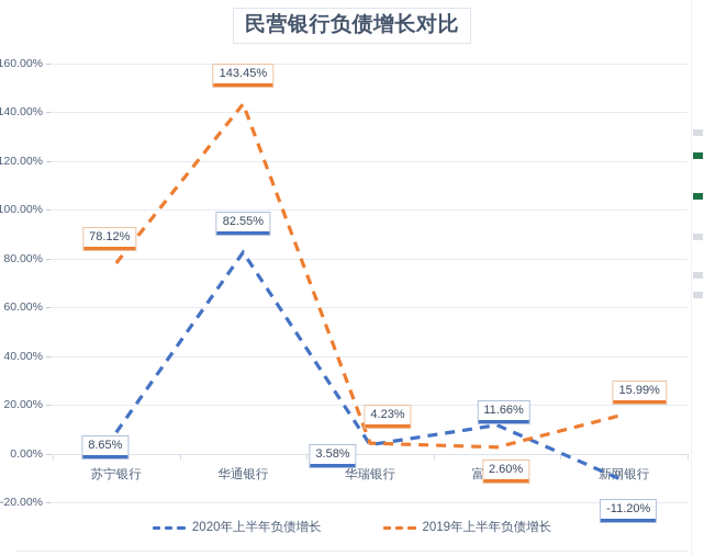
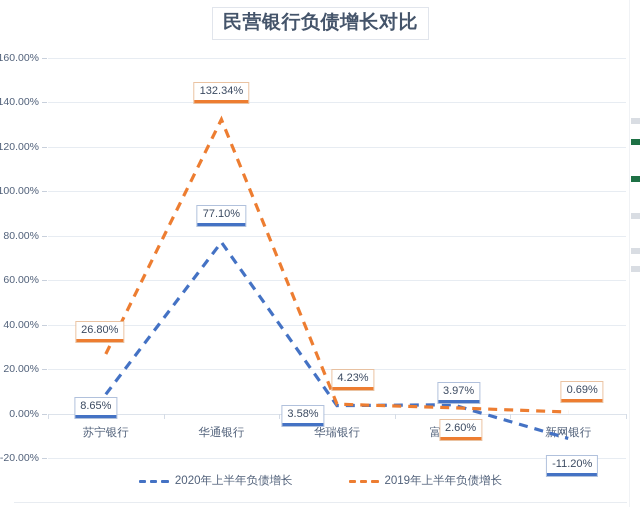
2019年上半年负债增长/苏宁银行: 78.12% -> 26.80%
2020年上半年负债增长/华通银行: 82.55% -> 77.10%
2019年上半年负债增长/华通银行: 143.45% -> 132.34%
2020年上半年负债增长/富民银行: 11.66% -> 3.97%
2019年上半年负债增长/新网银行: 15.99% -> 0.69%
